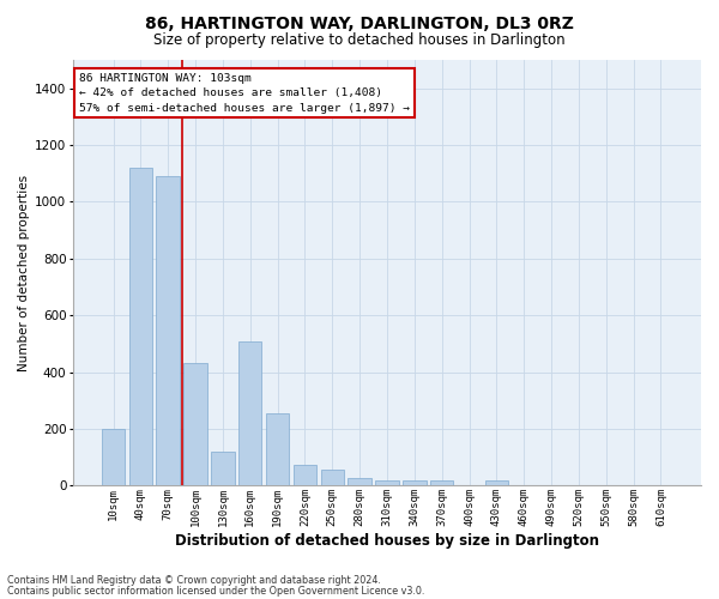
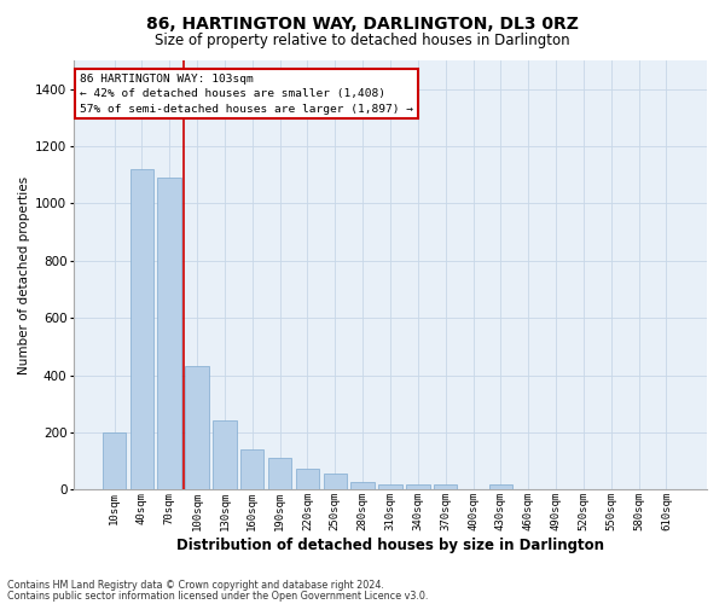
130sqm: 120 -> 240
160sqm: 510 -> 140
190sqm: 255 -> 110
